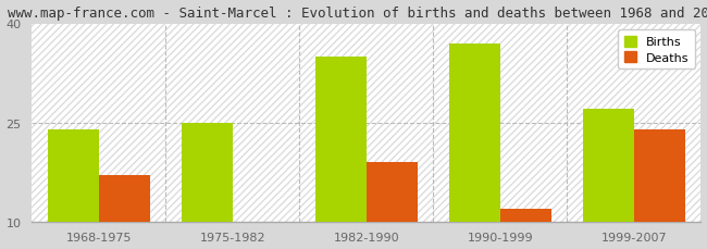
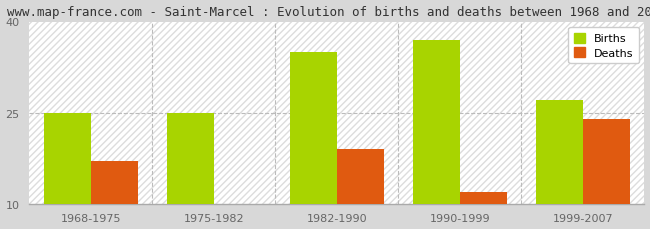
Births/1968-1975: 24 -> 25
